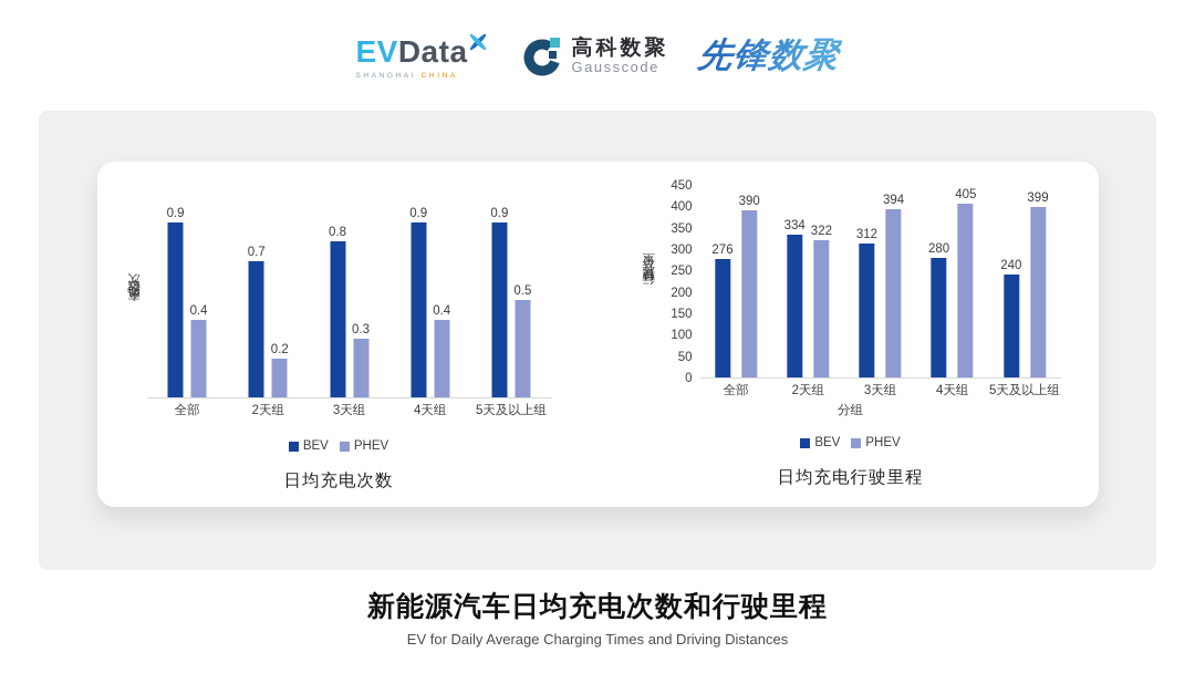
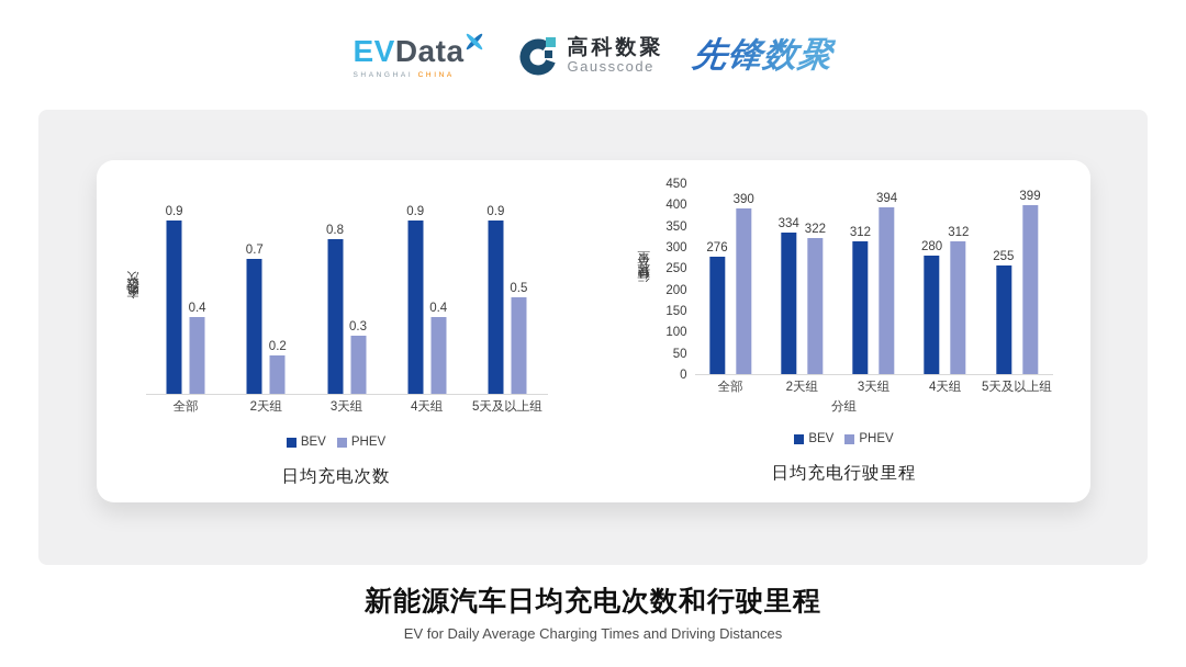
日均充电行驶里程/PHEV/4天组: 405 -> 312
日均充电行驶里程/BEV/5天及以上组: 240 -> 255
